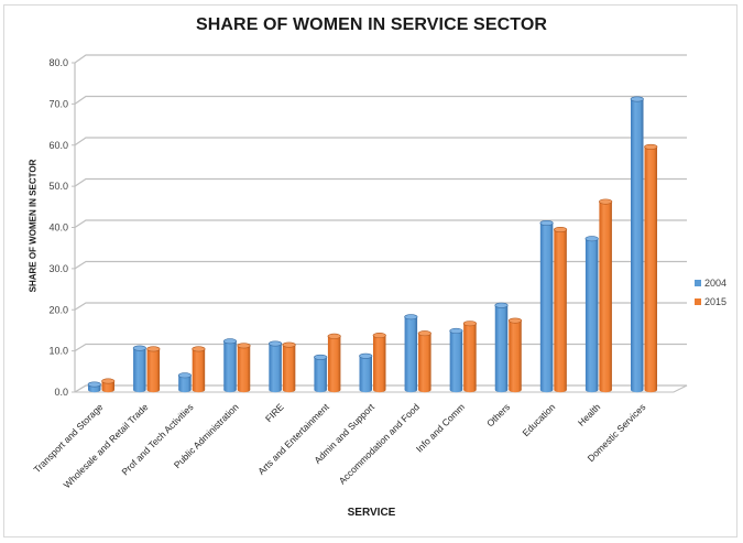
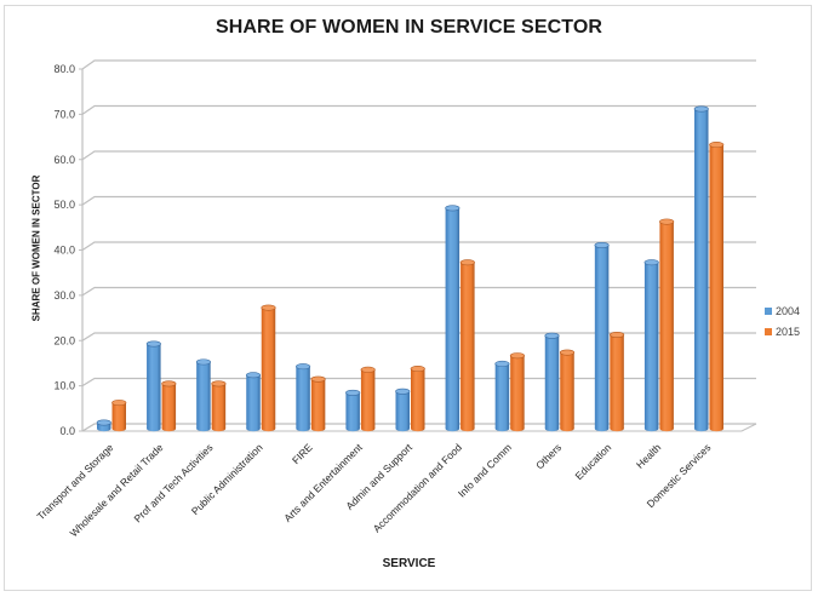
2015/Transport and Storage: 2 -> 6
2004/Wholesale and Retail Trade: 10 -> 19
2004/Prof and Tech Activities: 4 -> 15
2015/Public Administration: 11 -> 27
2004/FIRE: 12 -> 14
2004/Accommodation and Food: 18 -> 49
2015/Accommodation and Food: 14 -> 37
2015/Education: 39 -> 21
2015/Domestic Services: 59 -> 63
